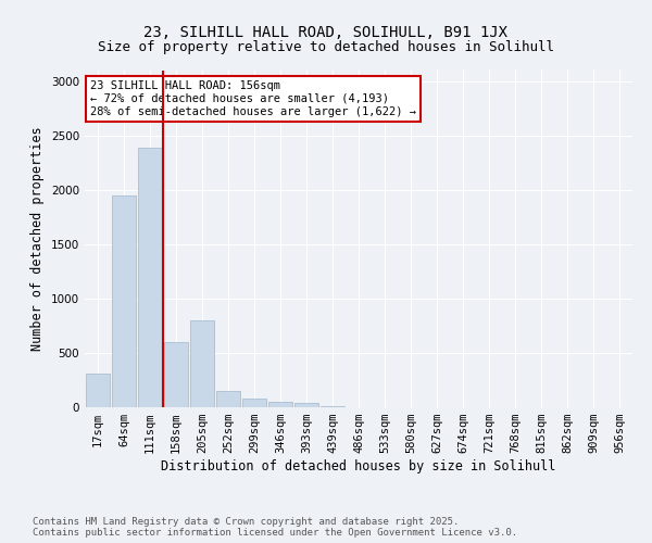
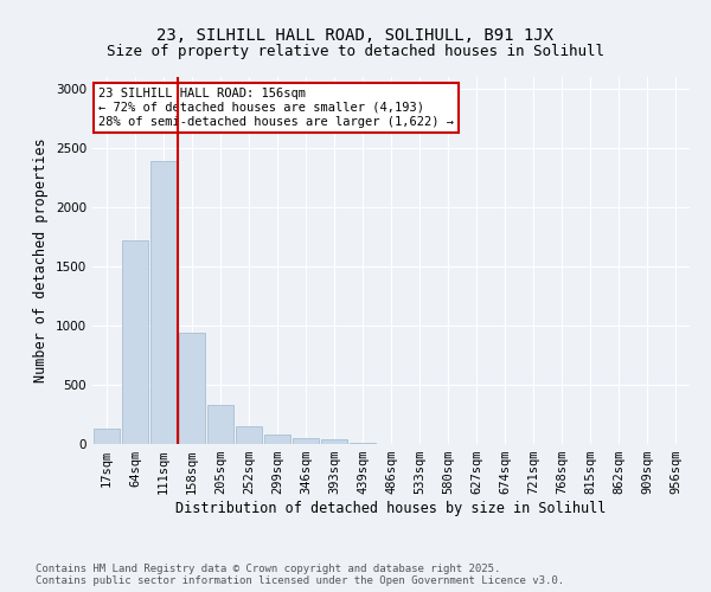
17sqm: 310 -> 130
64sqm: 1950 -> 1720
158sqm: 600 -> 940
205sqm: 800 -> 330
